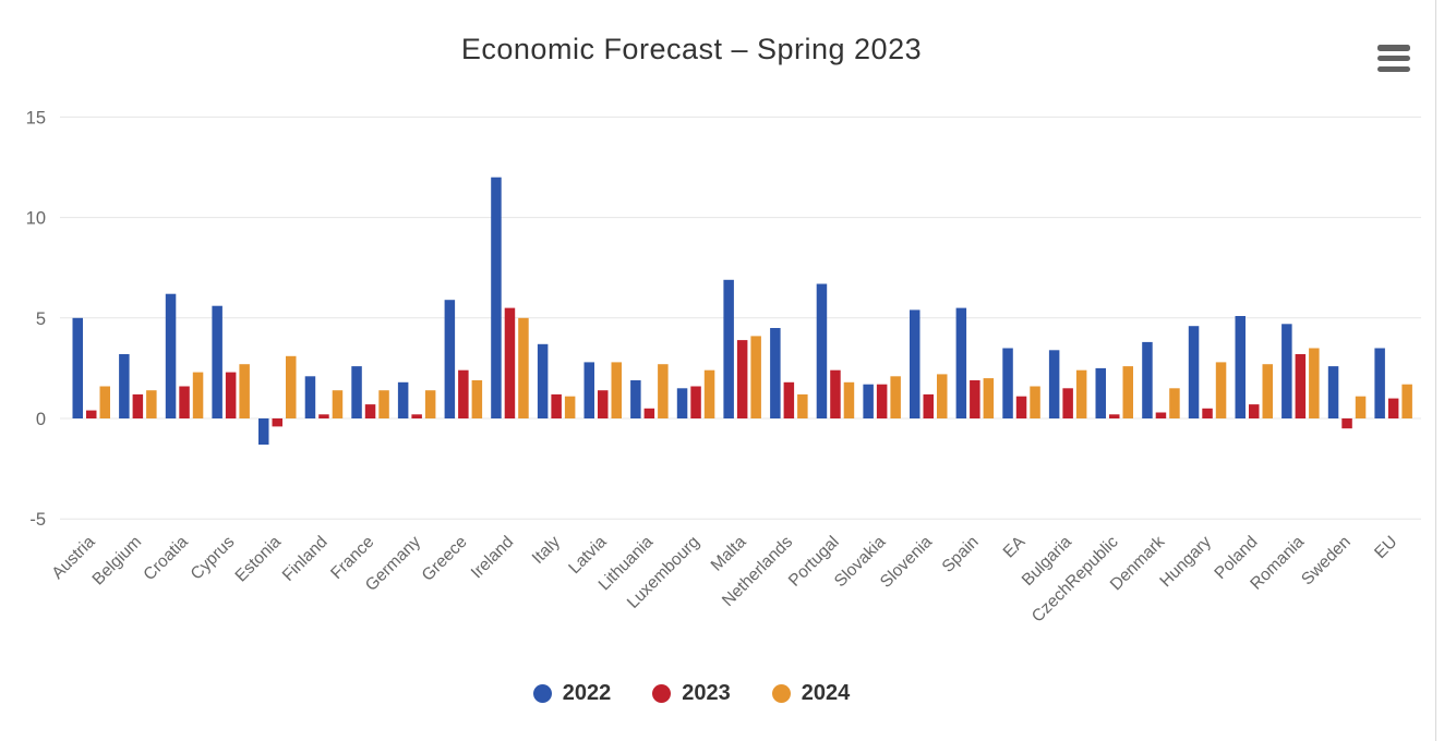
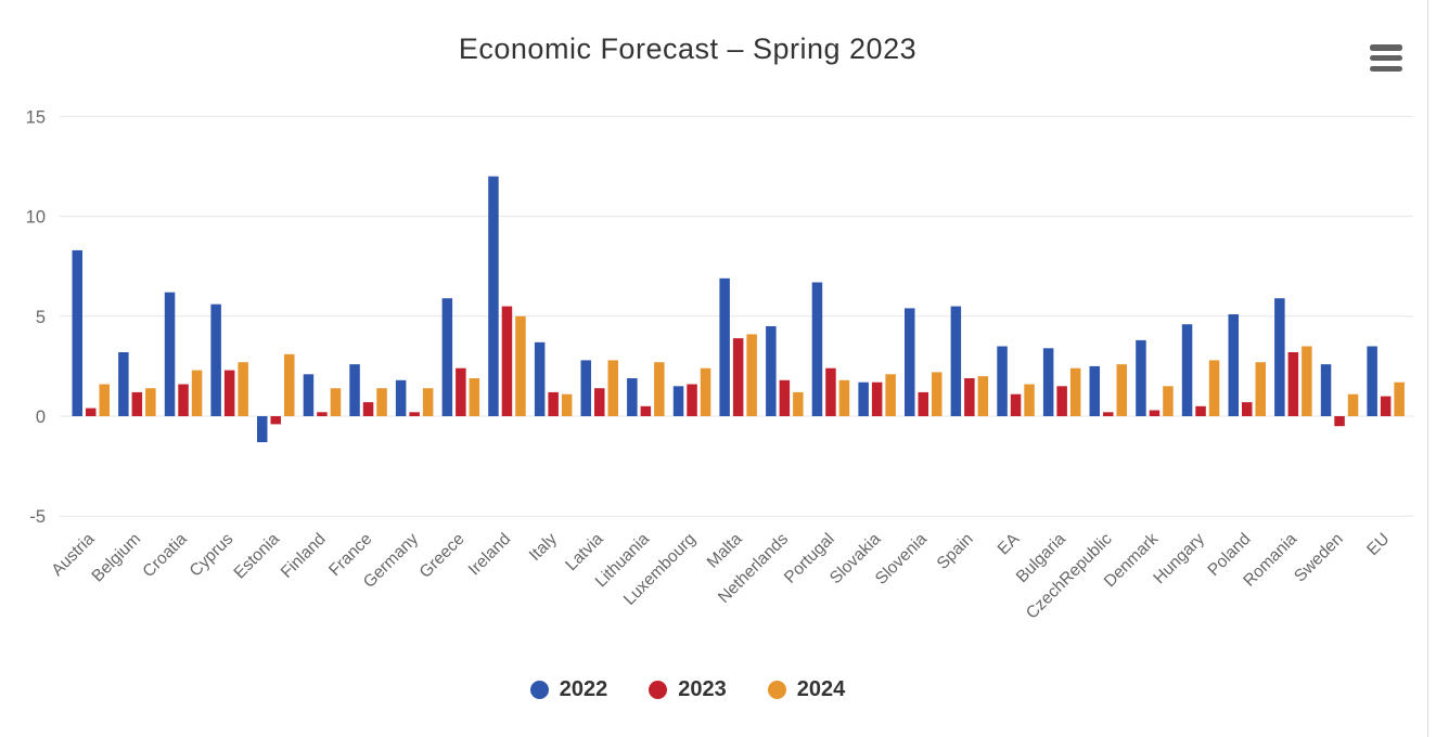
2022/Austria: 5.0 -> 8.3
2022/Romania: 4.7 -> 5.9
